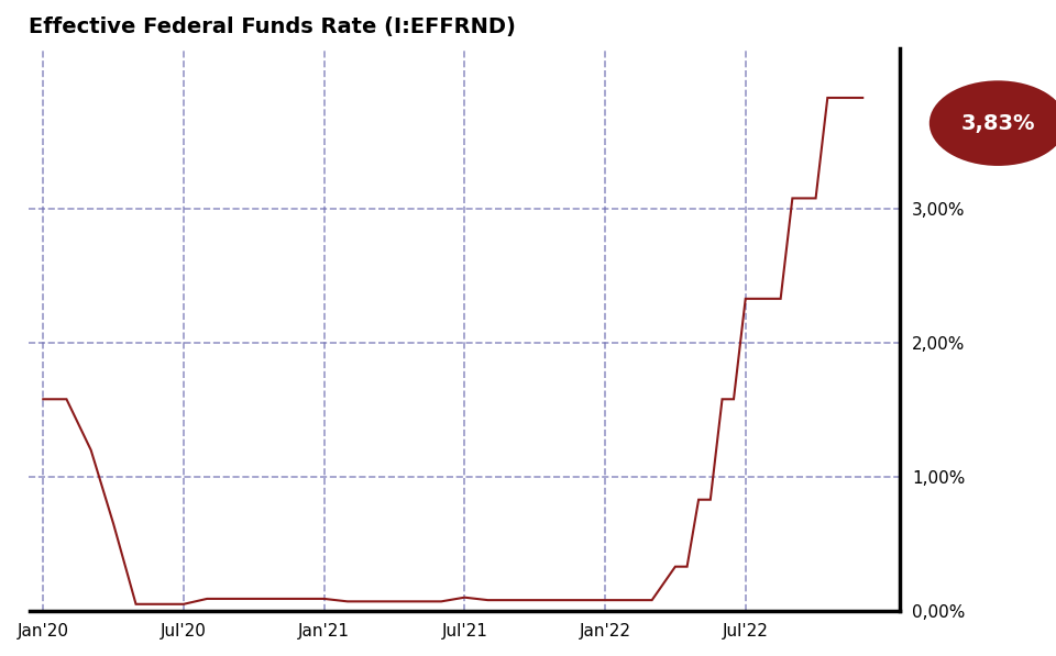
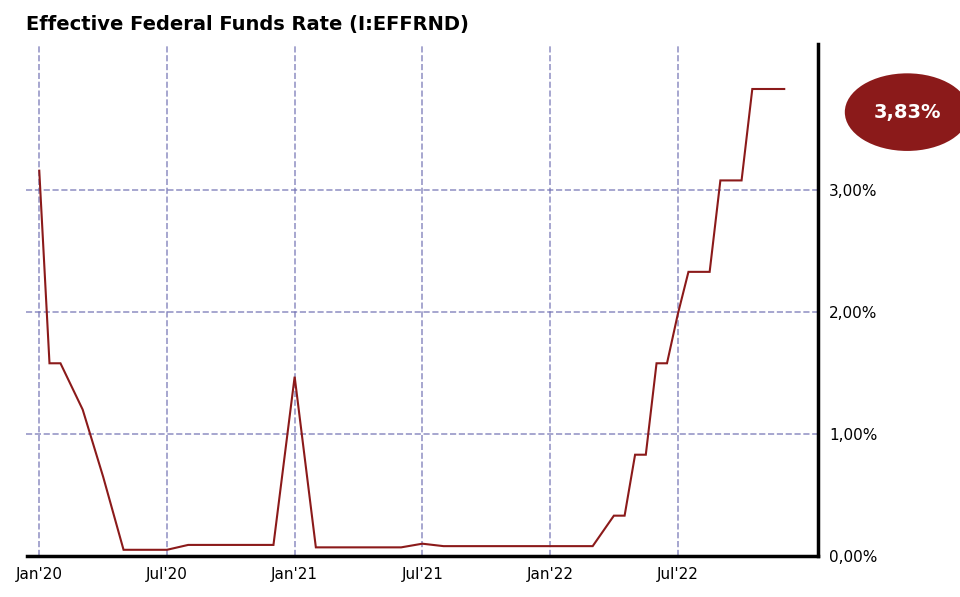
Jan'20: 1,58% -> 3,16%
Jan'21: 0,09% -> 1,47%
Jul'22: 2,33% -> 1,98%
